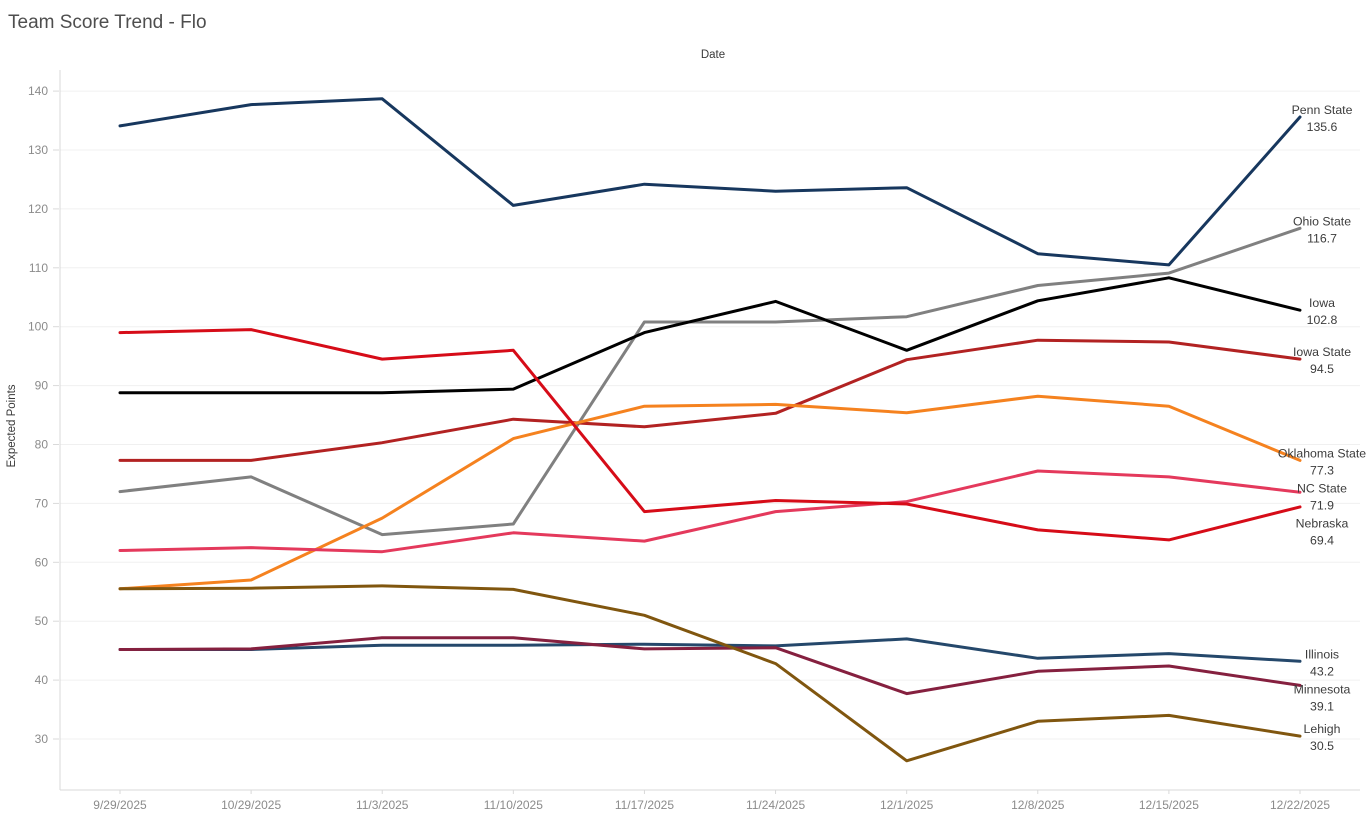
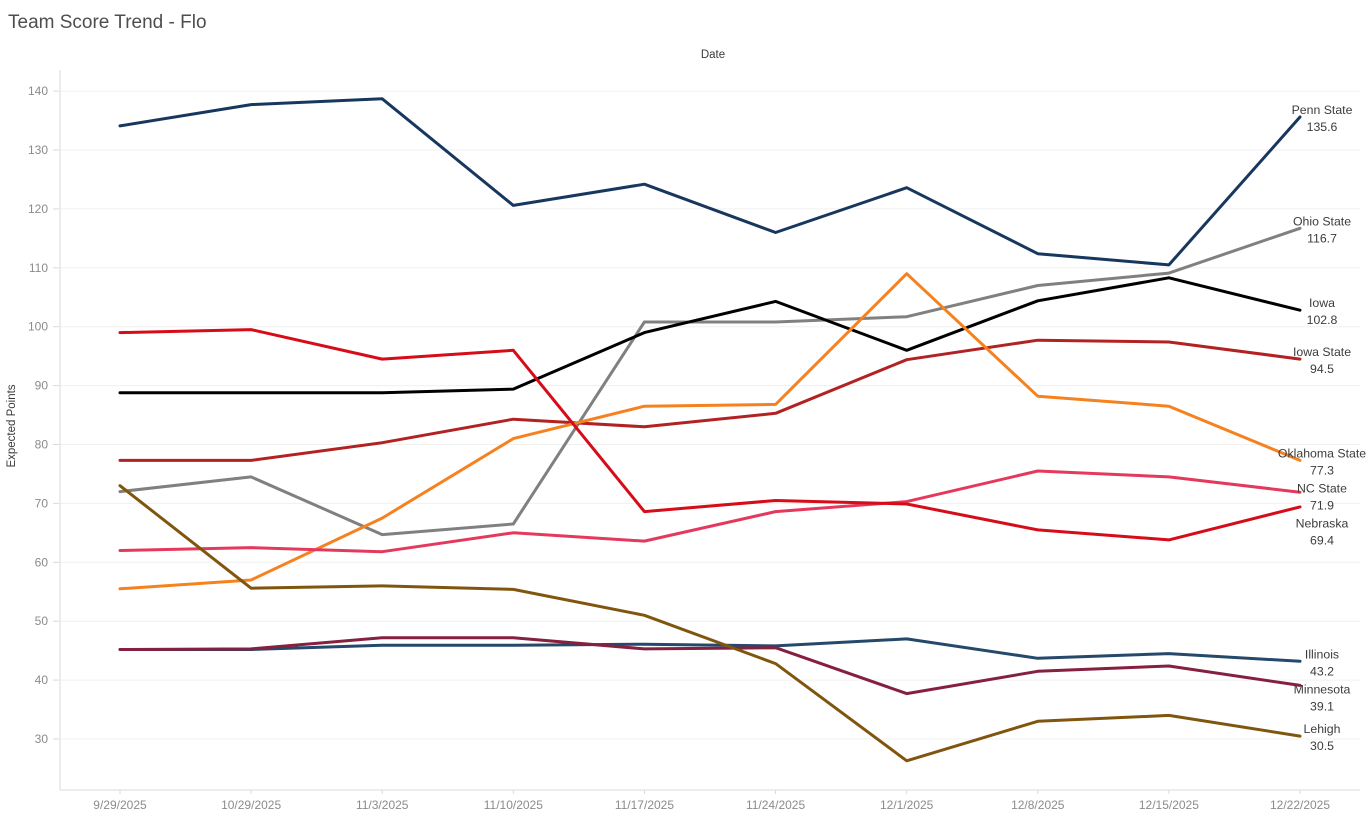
Lehigh/9/29/2025: 56 -> 73
Penn State/11/24/2025: 123 -> 116
Oklahoma State/12/1/2025: 85 -> 109
